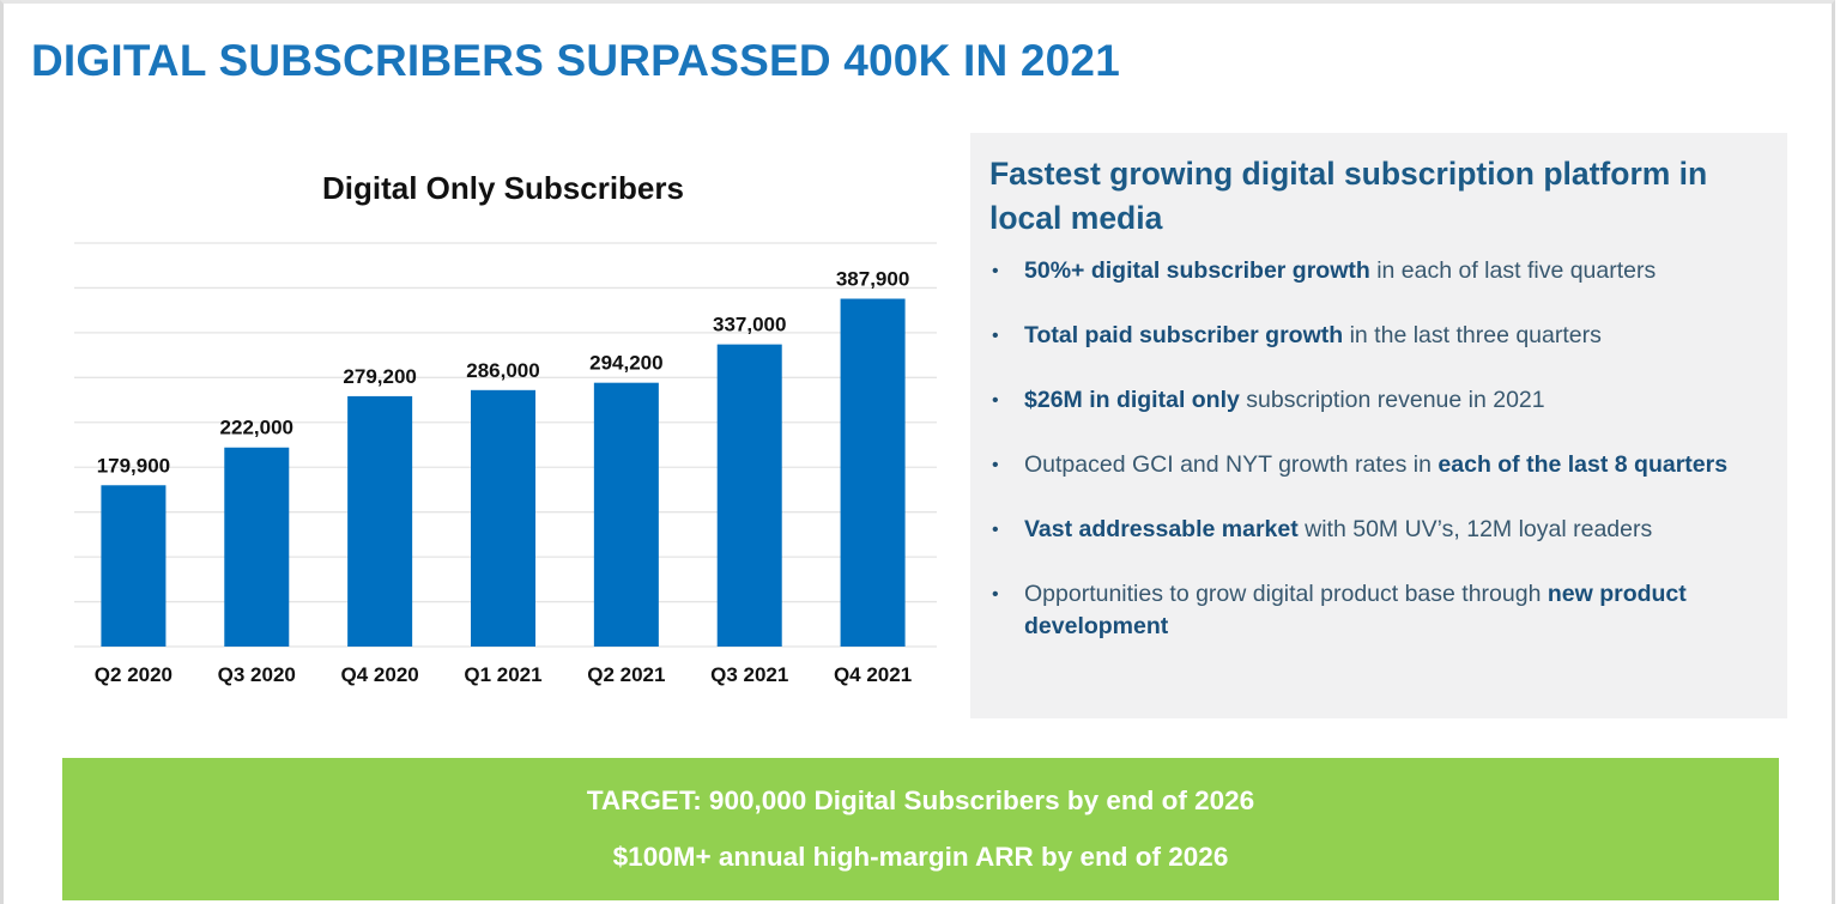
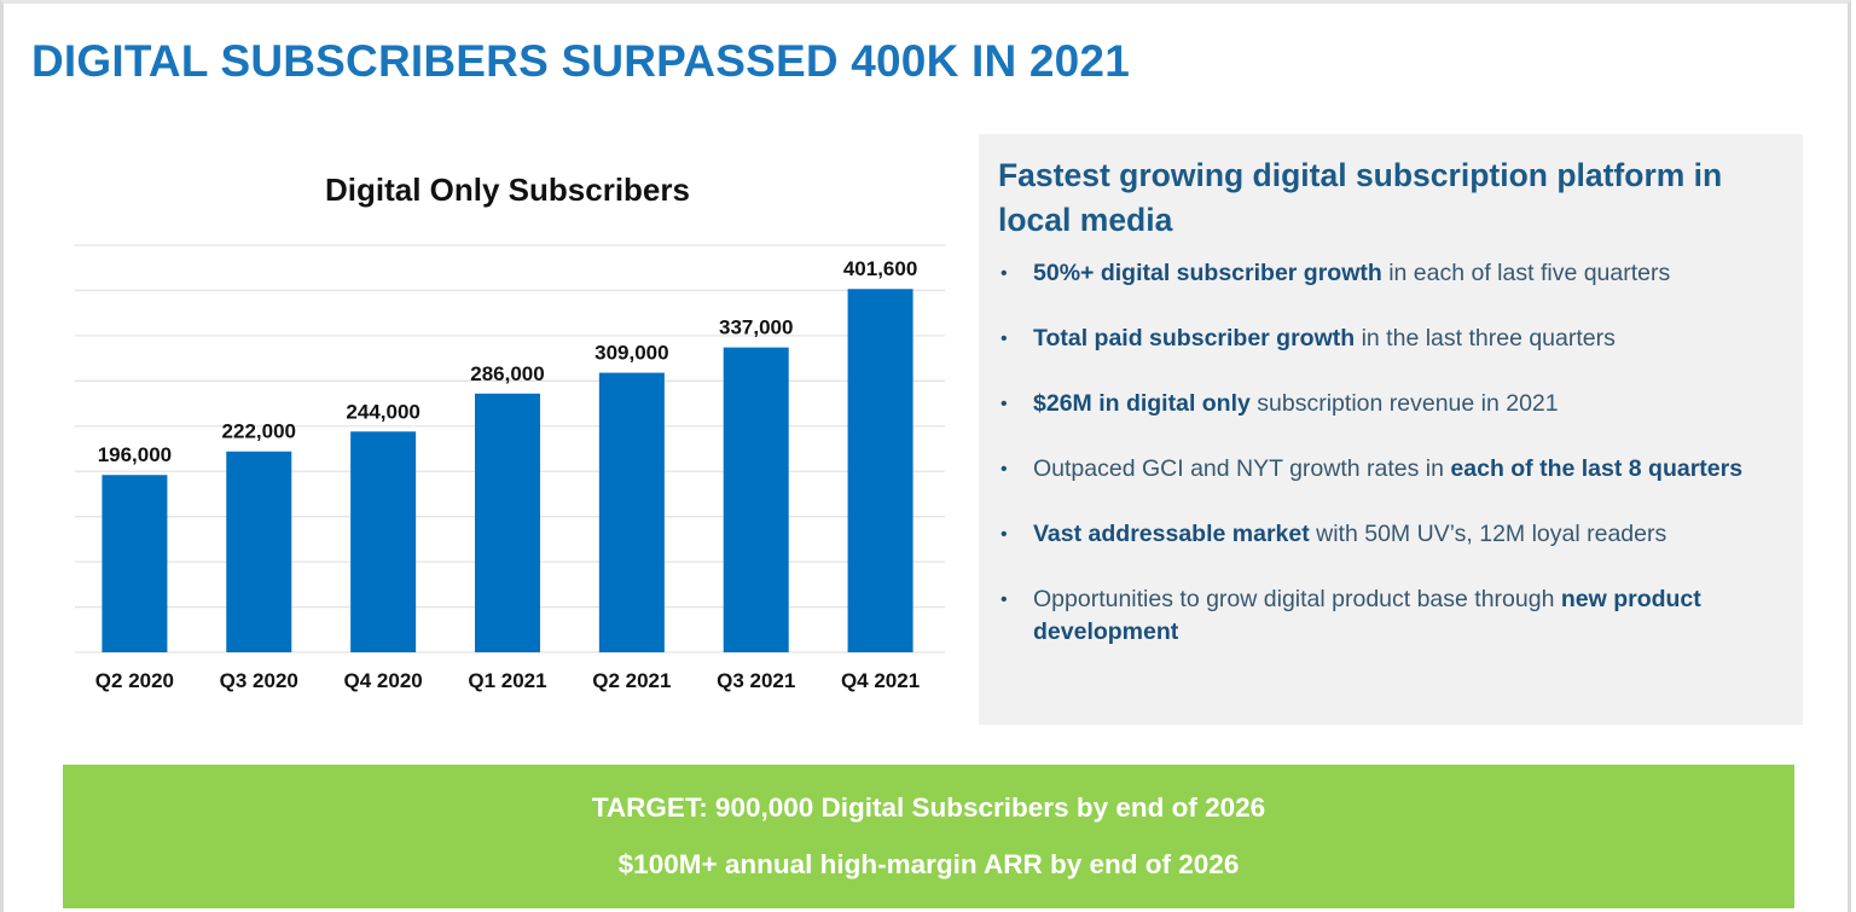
Q2 2020: 179,900 -> 196,000
Q4 2020: 279,200 -> 244,000
Q2 2021: 294,200 -> 309,000
Q4 2021: 387,900 -> 401,600
